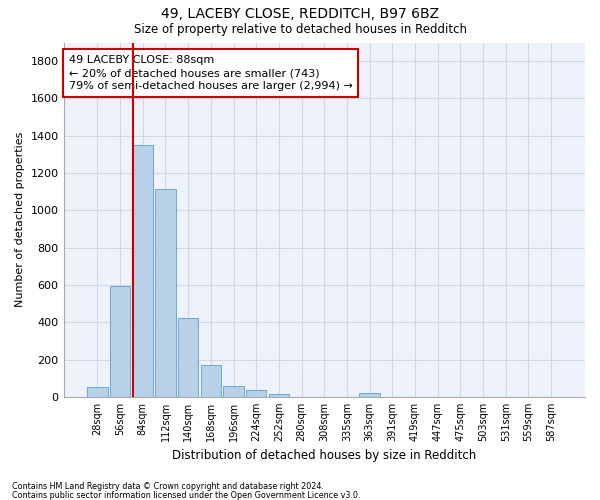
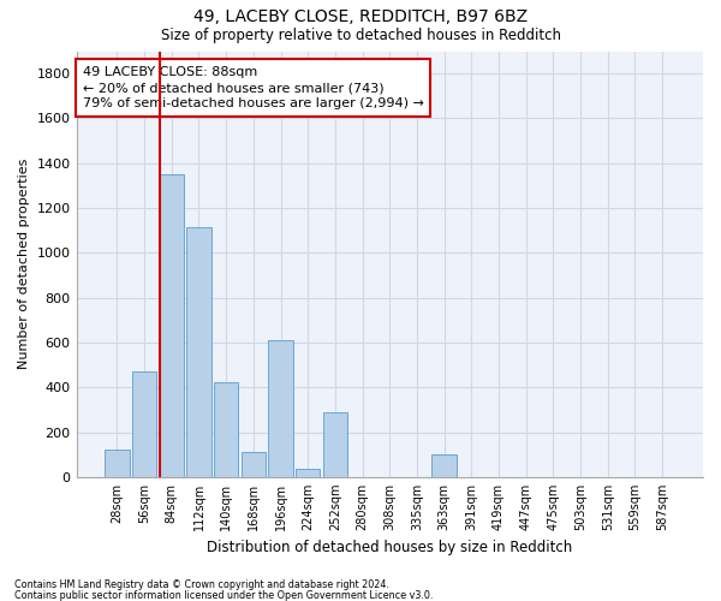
28sqm: 50 -> 120
56sqm: 600 -> 470
168sqm: 170 -> 110
196sqm: 60 -> 610
252sqm: 20 -> 290
363sqm: 20 -> 100
